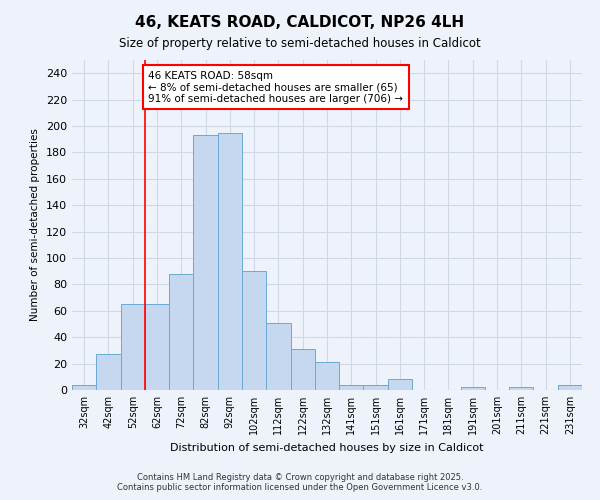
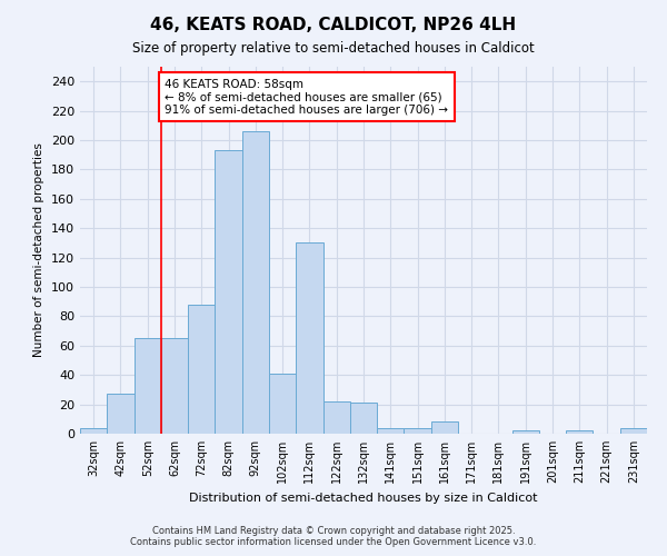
92sqm: 195 -> 206
102sqm: 90 -> 41
112sqm: 51 -> 130
122sqm: 31 -> 22
